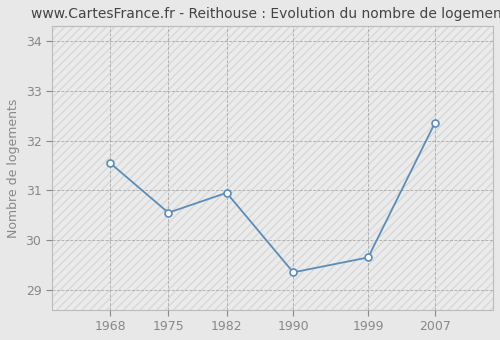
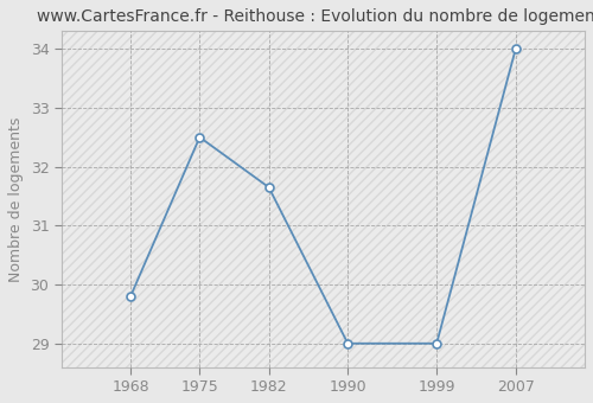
1968: 31.55 -> 29.80
1975: 30.55 -> 32.50
1982: 30.95 -> 31.65
1990: 29.35 -> 29.00
1999: 29.65 -> 29.00
2007: 32.35 -> 34.00
